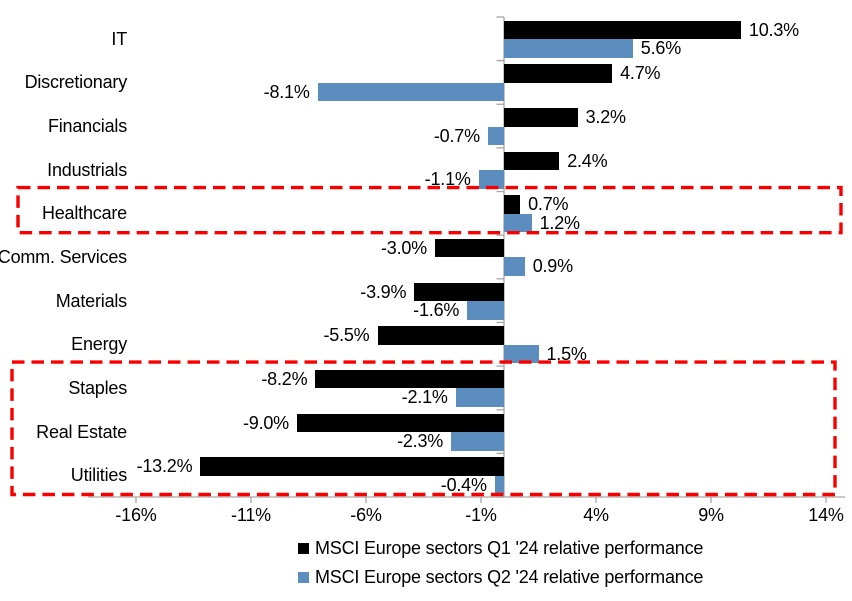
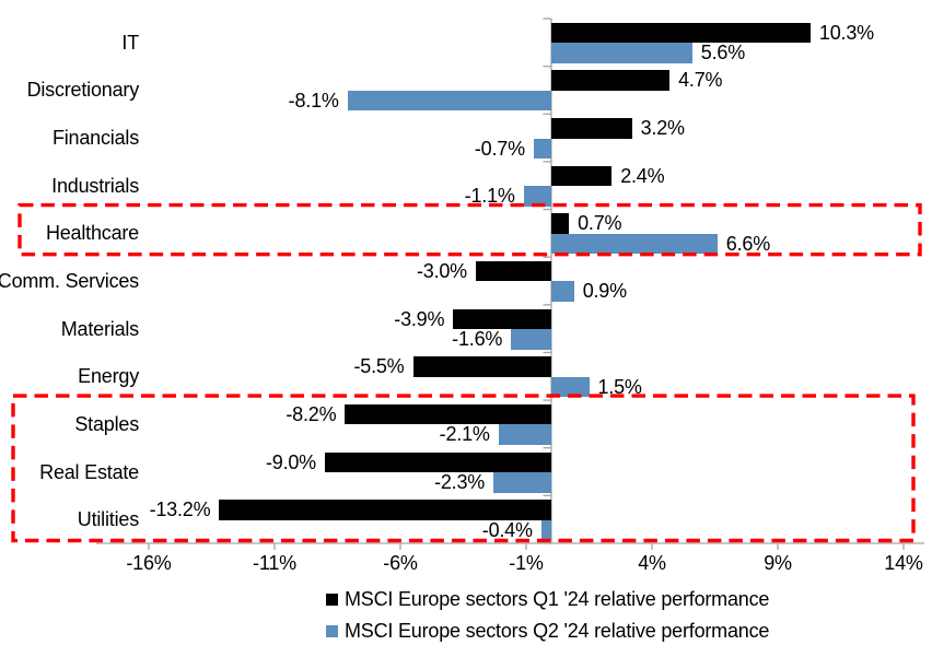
MSCI Europe sectors Q2 '24 relative performance/Healthcare: 1.2% -> 6.6%
